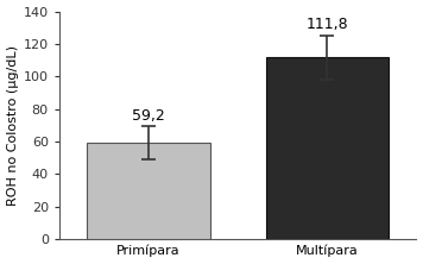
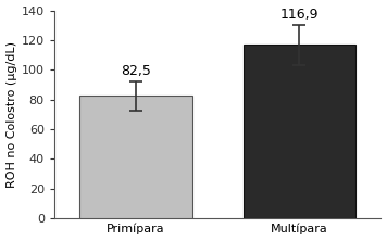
Primípara: 59,2 -> 82,5
Multípara: 111,8 -> 116,9
